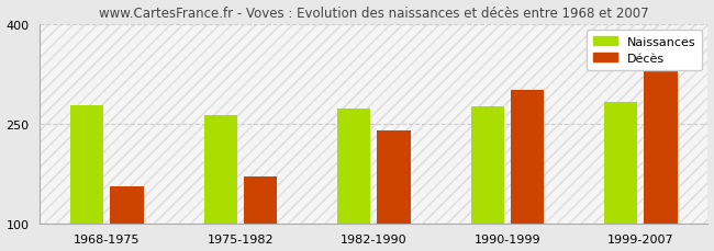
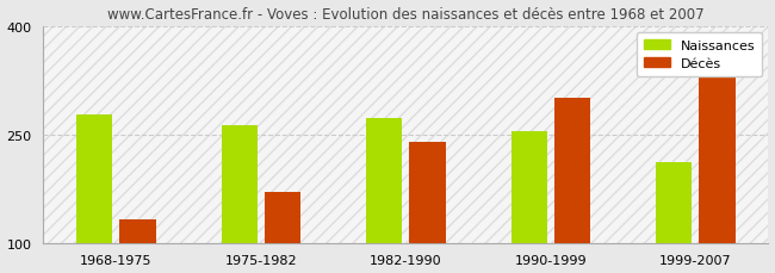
Décès/1968-1975: 155 -> 132
Naissances/1990-1999: 276 -> 254
Naissances/1999-2007: 282 -> 212
